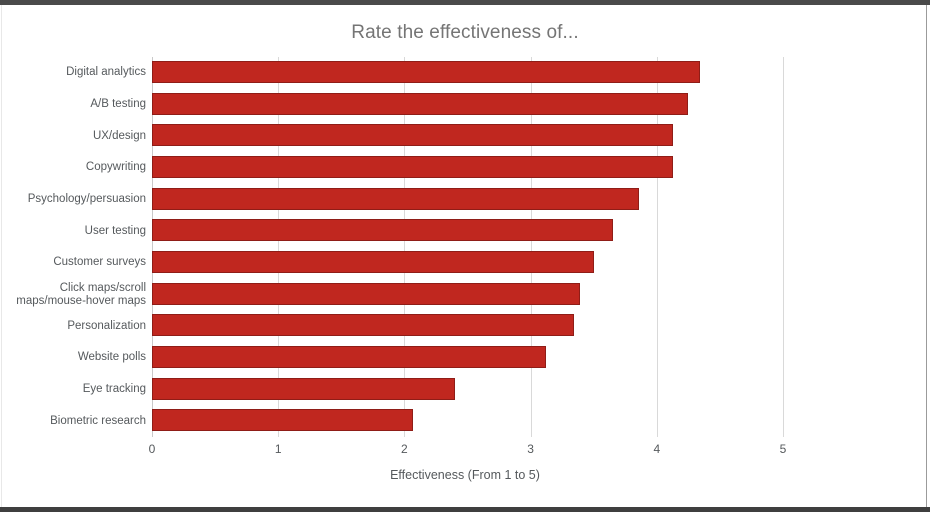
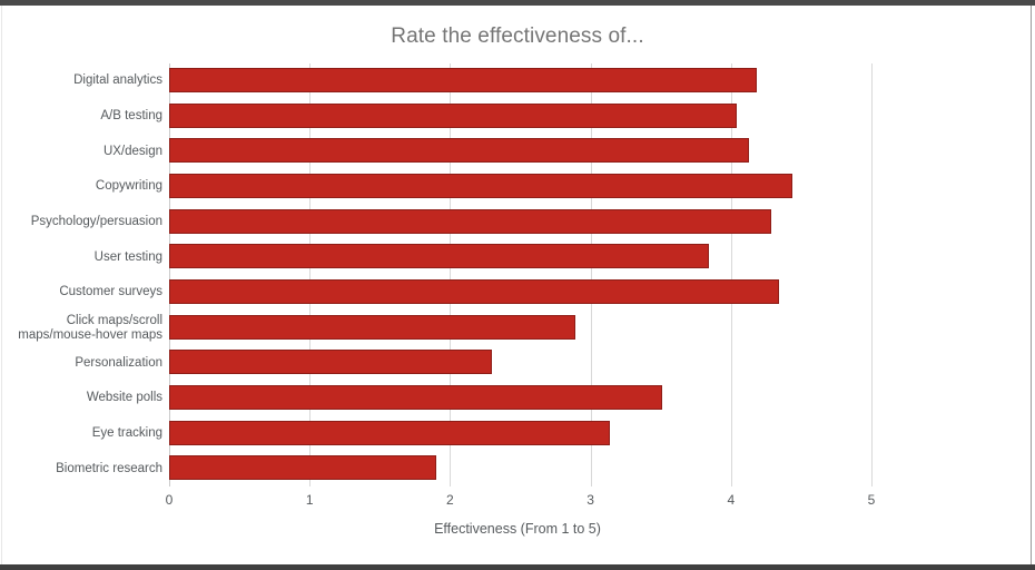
Digital analytics: 4.34 -> 4.18
A/B testing: 4.25 -> 4.04
Copywriting: 4.13 -> 4.44
Psychology/persuasion: 3.86 -> 4.29
User testing: 3.65 -> 3.84
Customer surveys: 3.50 -> 4.34
Click maps/scroll maps/mouse-hover maps: 3.39 -> 2.89
Personalization: 3.34 -> 2.30
Website polls: 3.12 -> 3.51
Eye tracking: 2.40 -> 3.14
Biometric research: 2.07 -> 1.90
